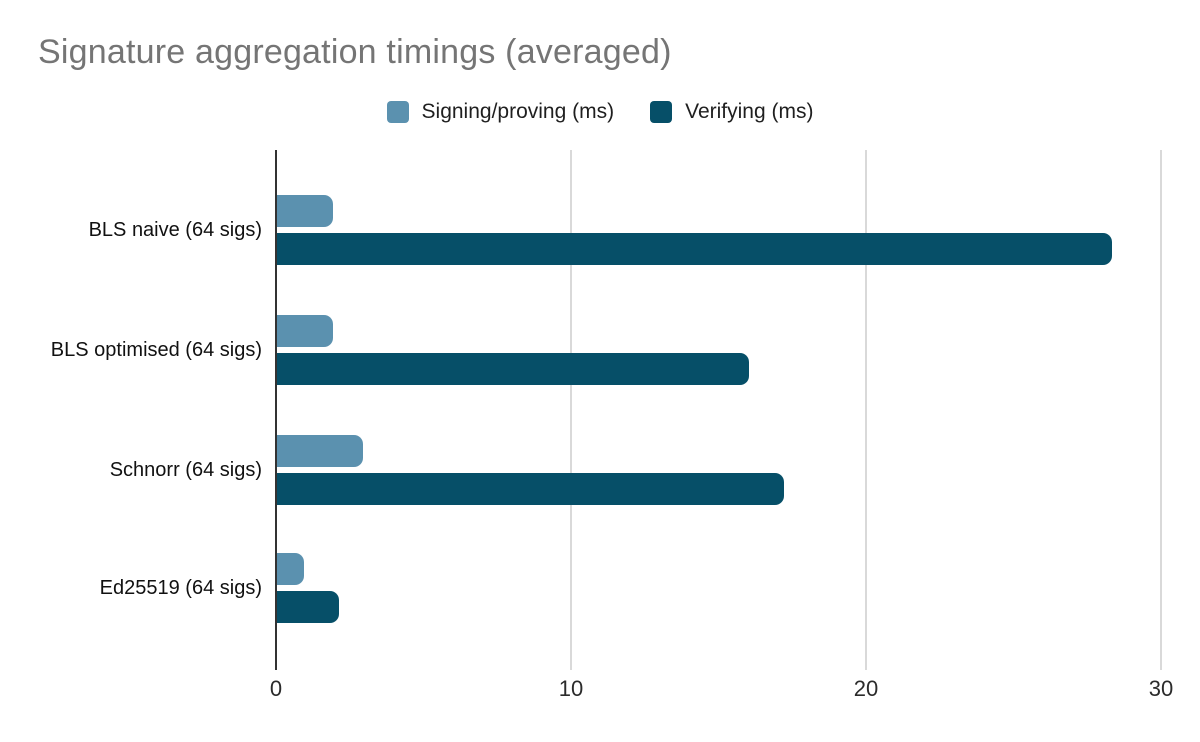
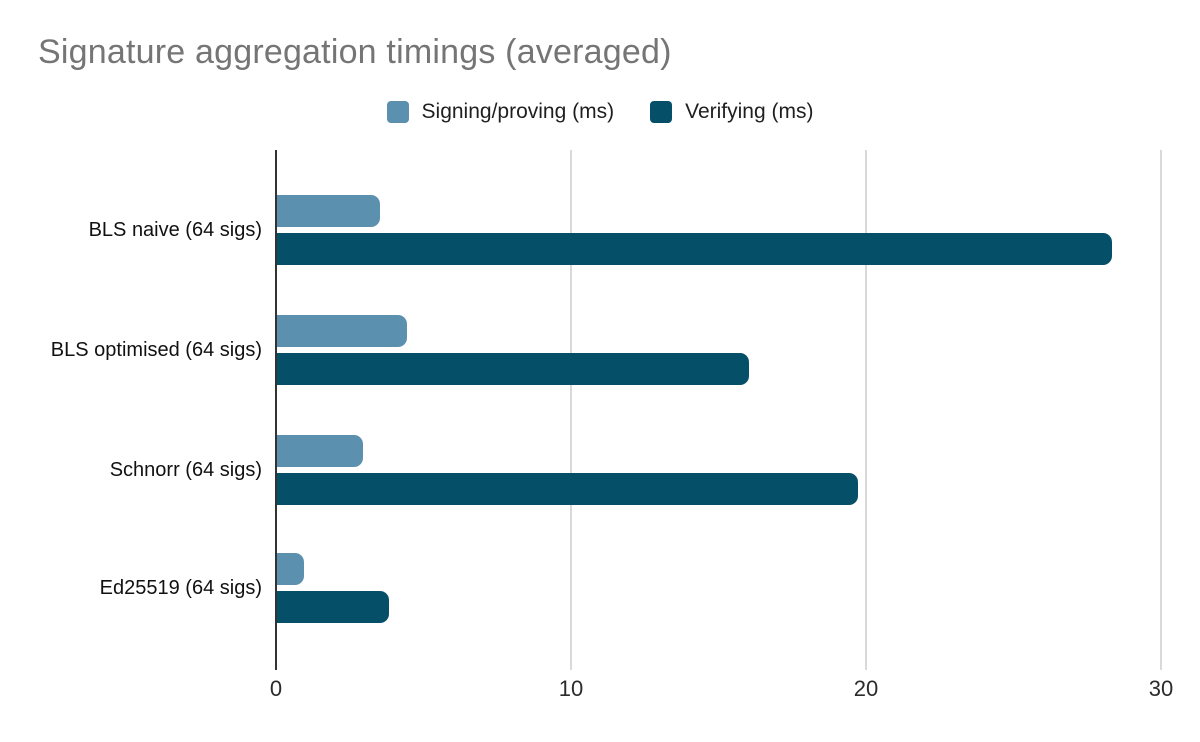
Signing/proving (ms)/BLS naive (64 sigs): 1.9 -> 3.5
Signing/proving (ms)/BLS optimised (64 sigs): 1.9 -> 4.4
Verifying (ms)/Schnorr (64 sigs): 17.2 -> 19.7
Verifying (ms)/Ed25519 (64 sigs): 2.1 -> 3.8
